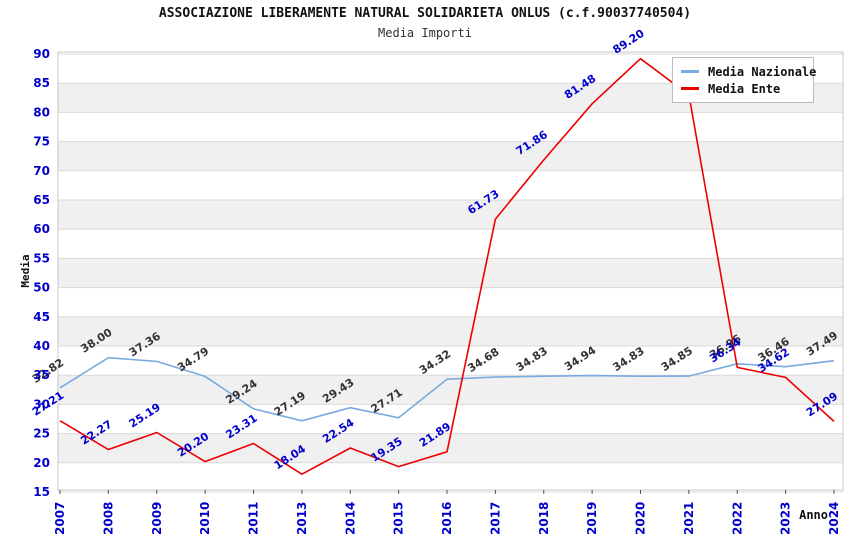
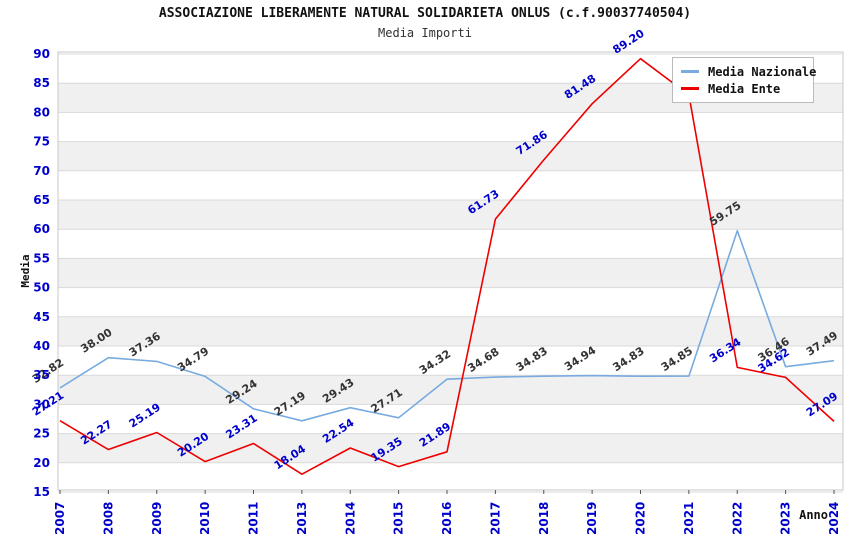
Media Nazionale/2022: 36.96 -> 59.75
